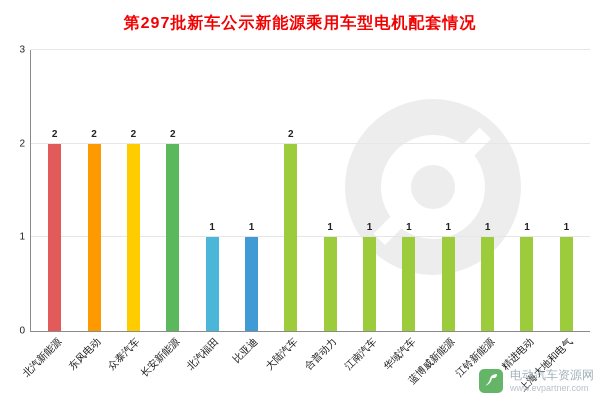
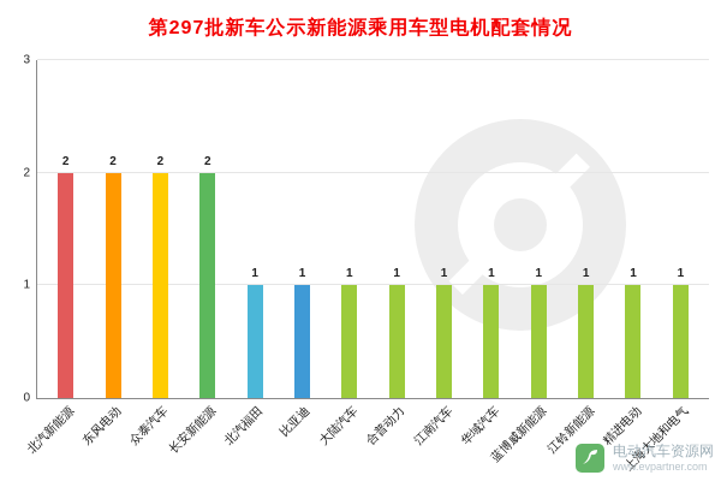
大陆汽车: 2 -> 1
